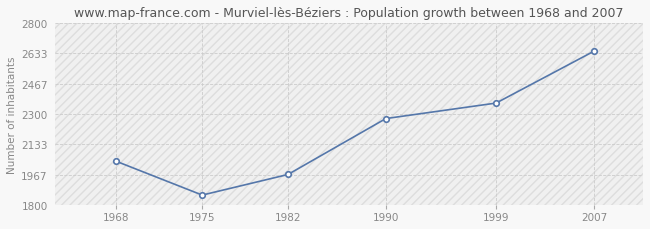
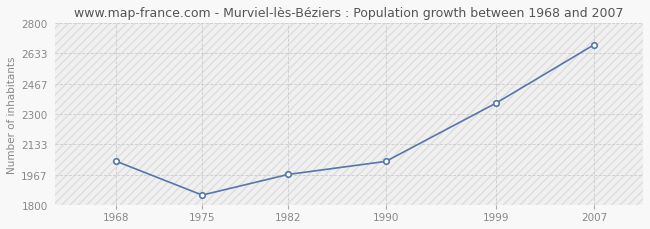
1990: 2280 -> 2040
2007: 2640 -> 2680
